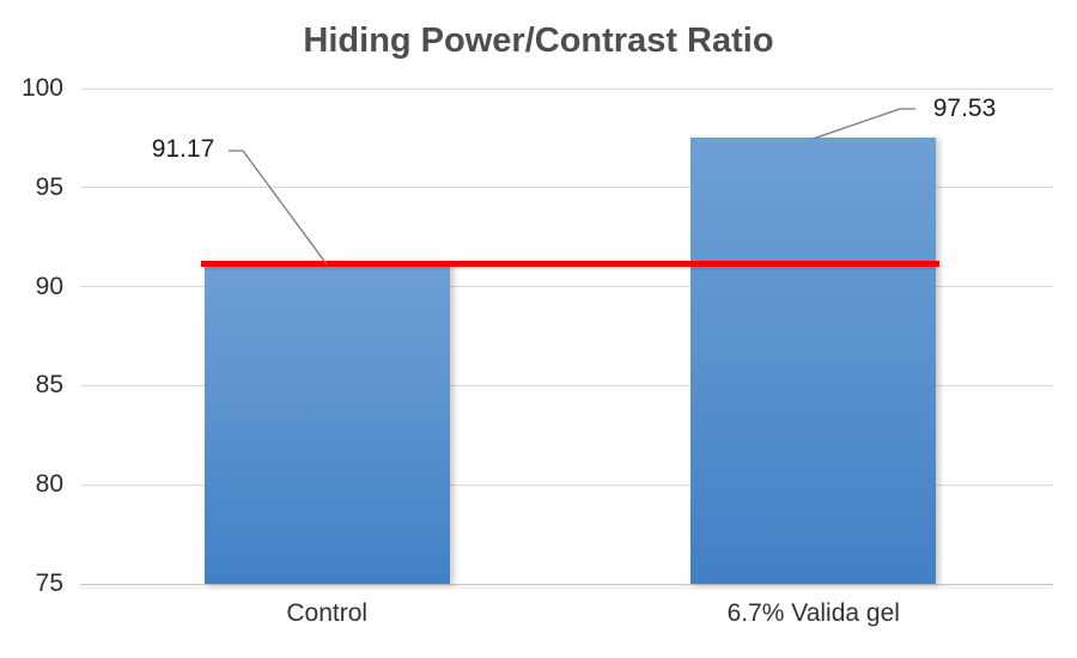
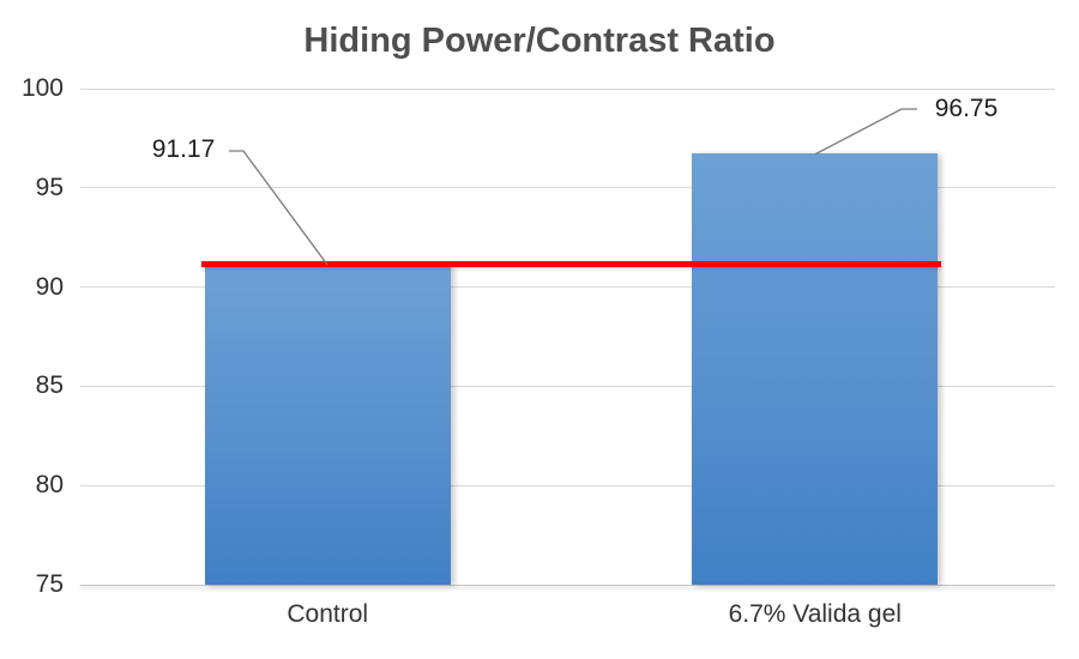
6.7% Valida gel: 97.53 -> 96.75
